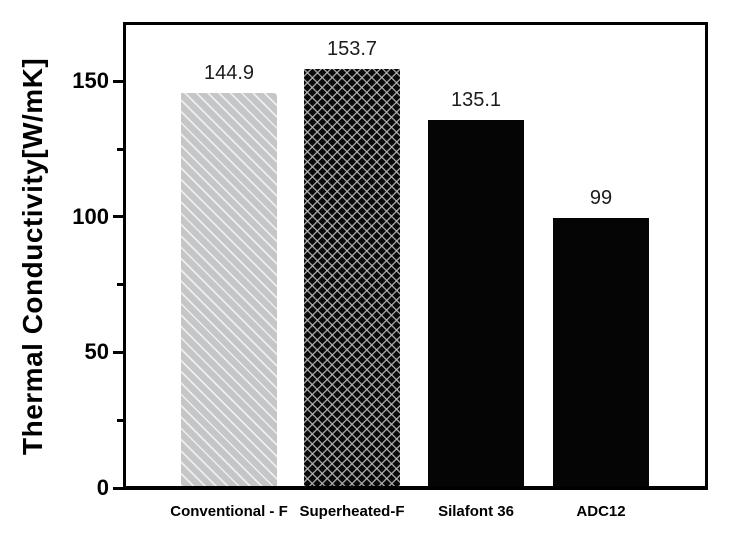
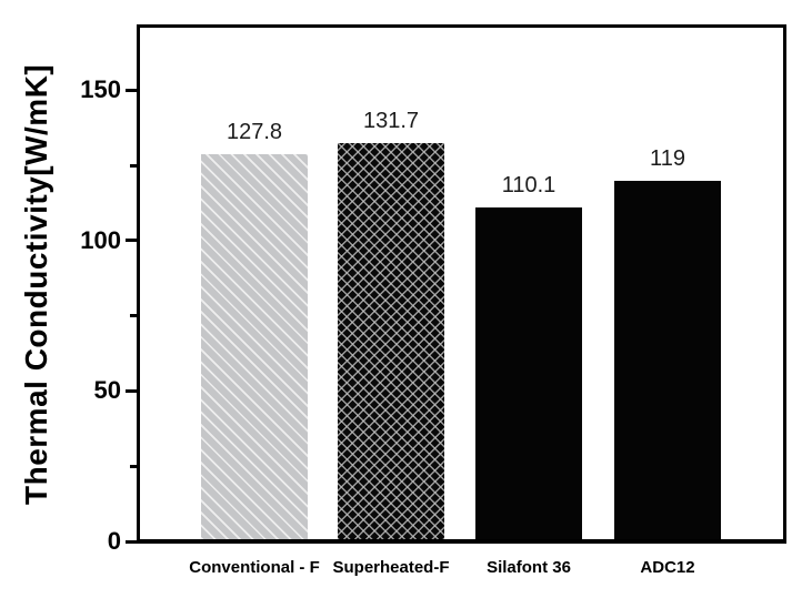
Conventional - F: 144.9 -> 127.8
Superheated-F: 153.7 -> 131.7
Silafont 36: 135.1 -> 110.1
ADC12: 99 -> 119
